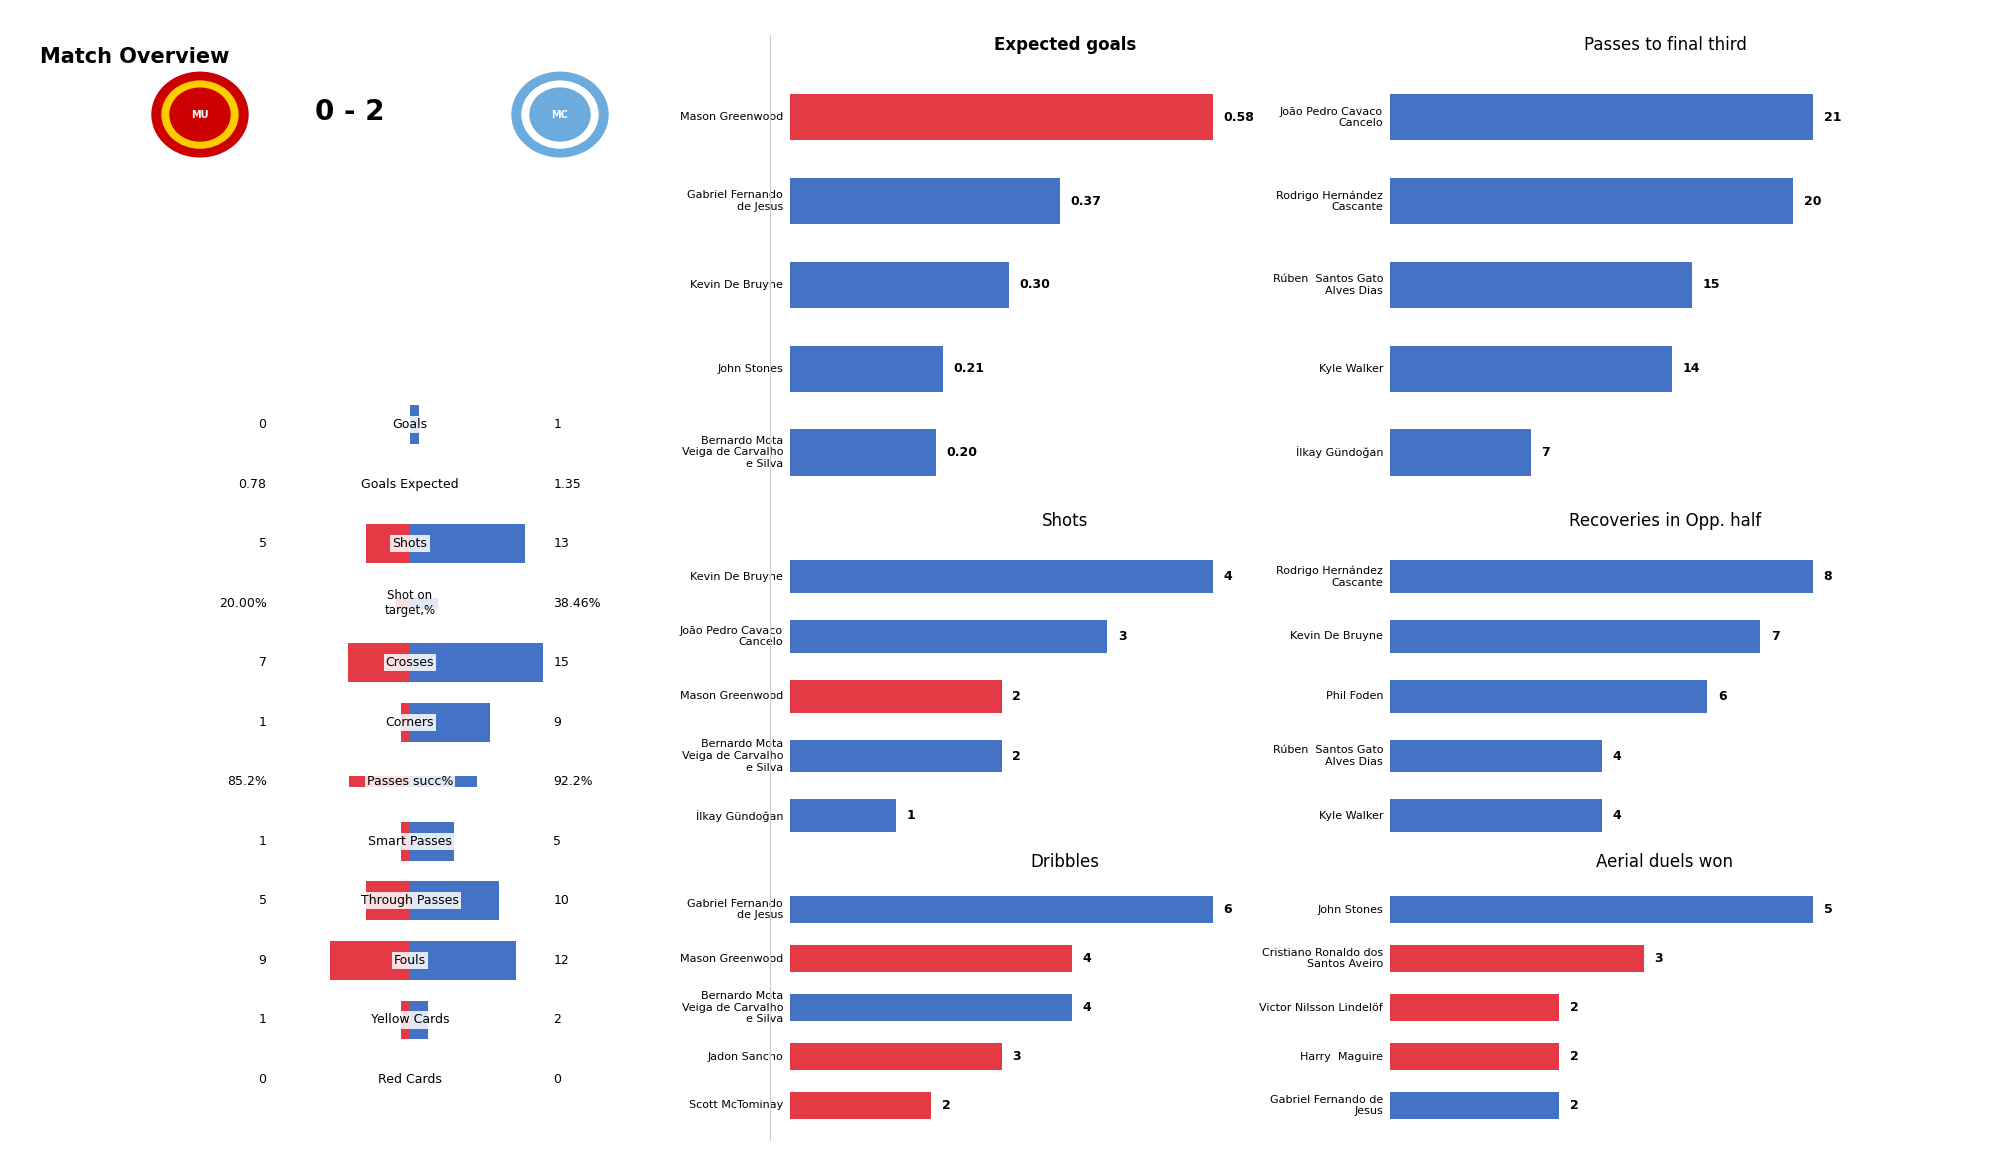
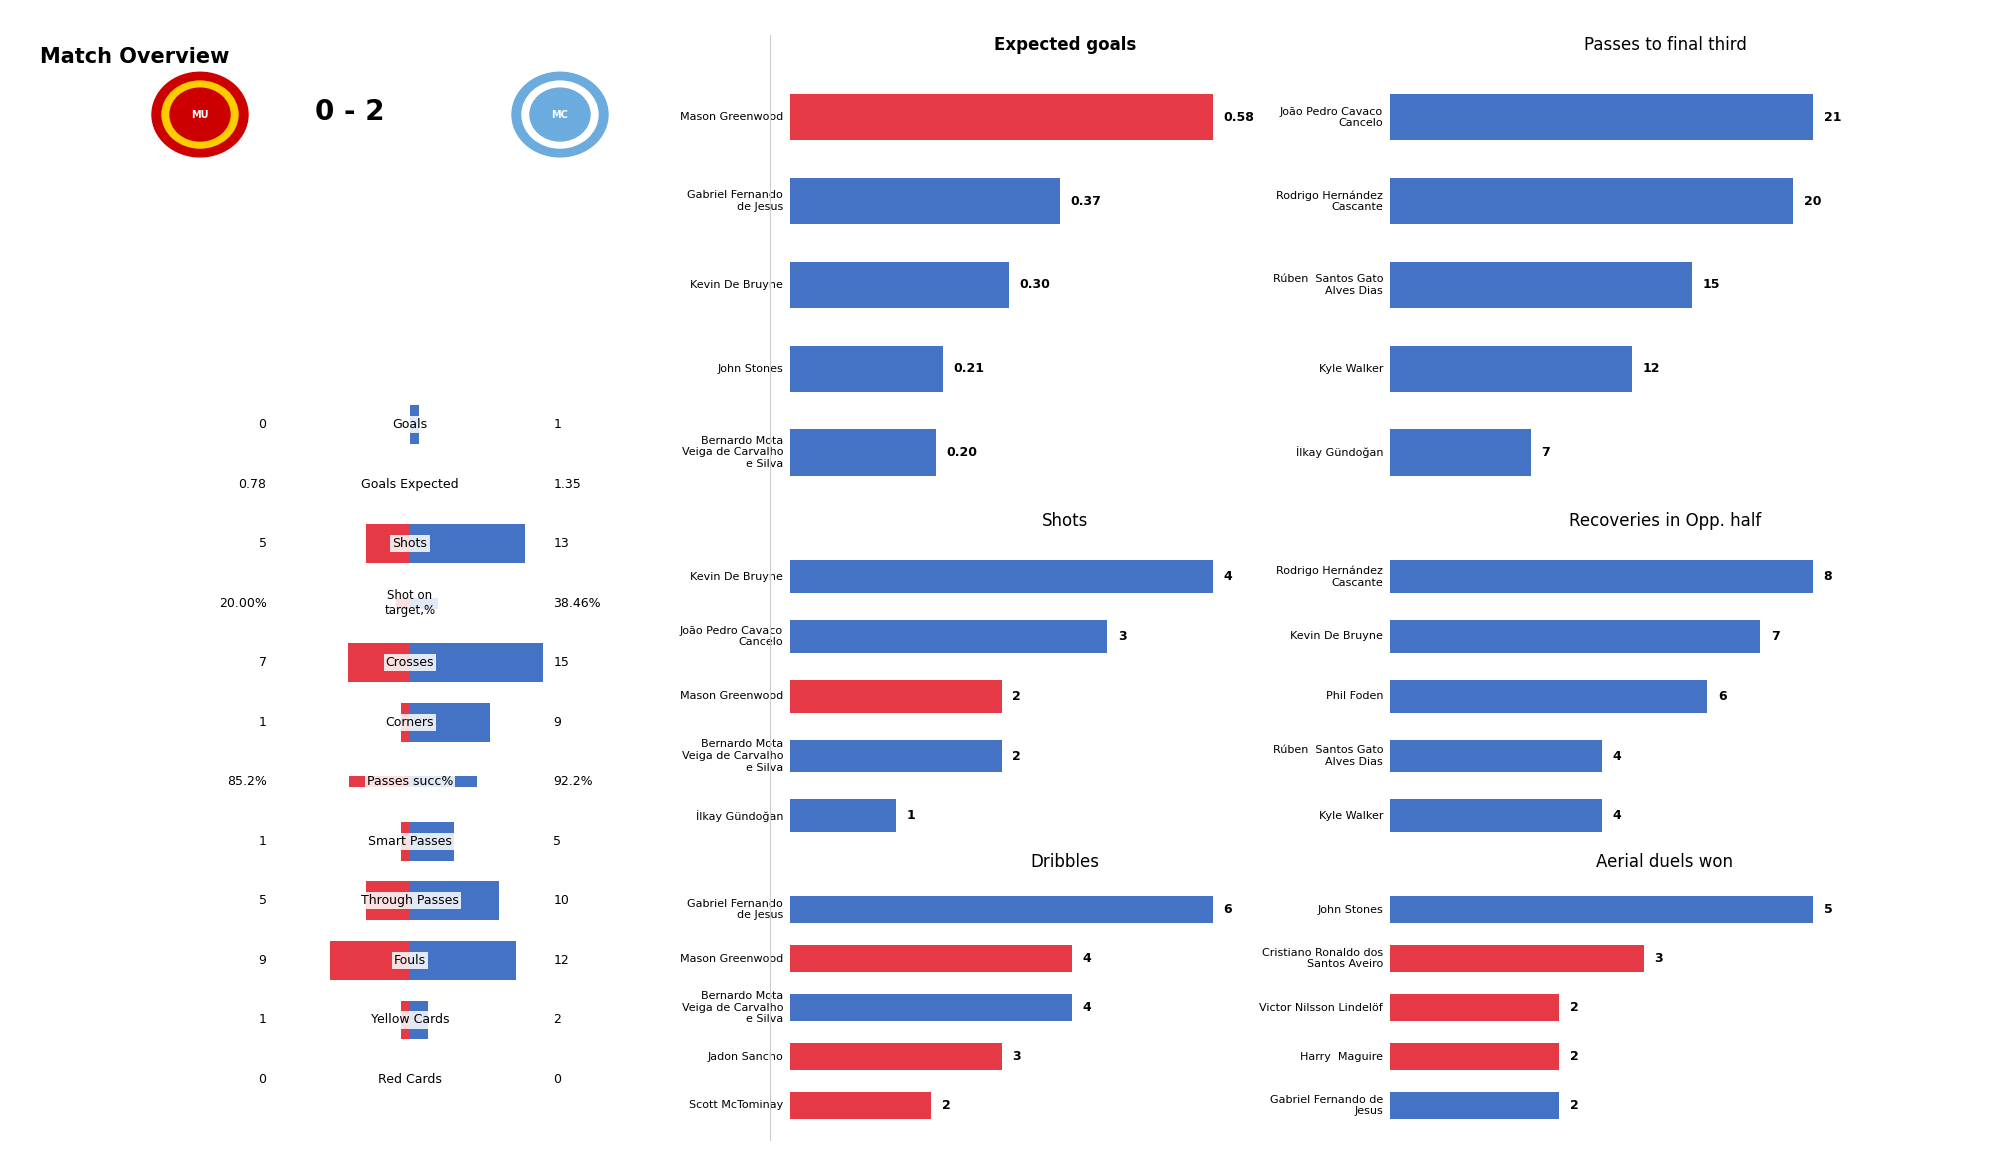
Passes to final third/Kyle Walker: 14 -> 12
